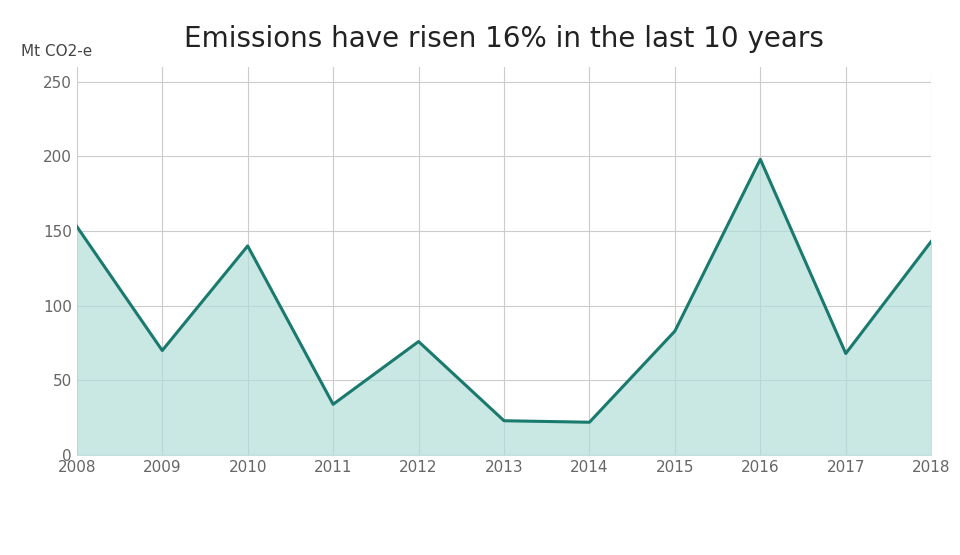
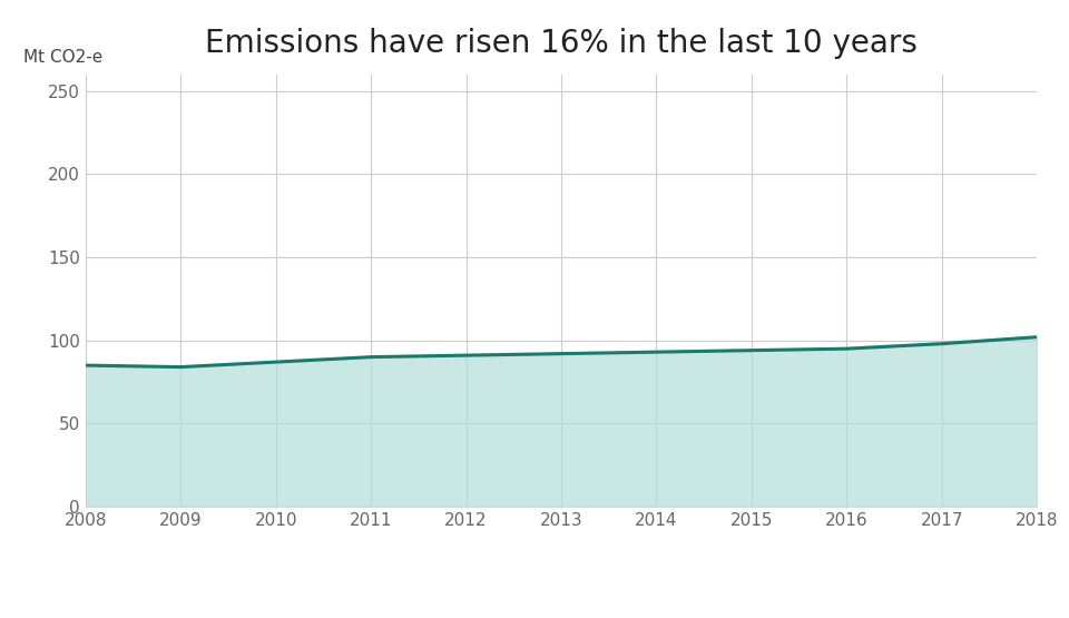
2008: 153 -> 85
2009: 70 -> 84
2010: 140 -> 87
2011: 34 -> 90
2012: 76 -> 91
2013: 23 -> 92
2014: 22 -> 93
2015: 83 -> 94
2016: 198 -> 95
2017: 68 -> 98
2018: 143 -> 102
